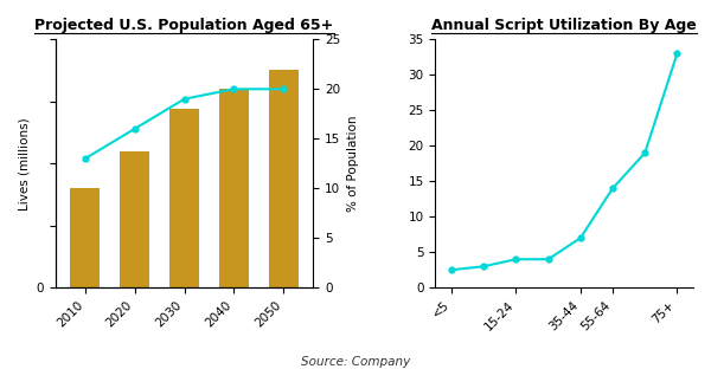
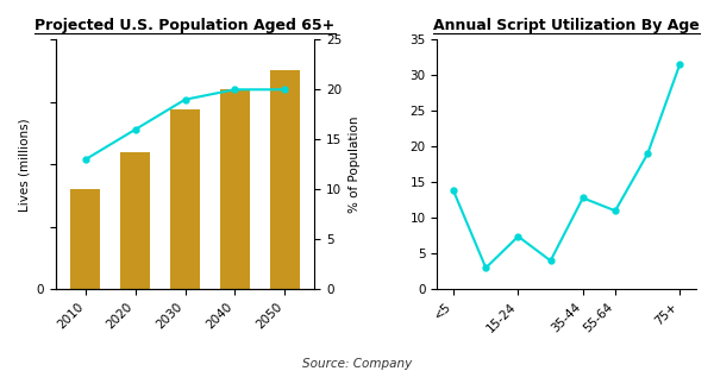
Annual Script Utilization By Age/<5: 2.5 -> 13.8
Annual Script Utilization By Age/15-24: 4.0 -> 7.4
Annual Script Utilization By Age/35-44: 7.0 -> 12.8
Annual Script Utilization By Age/55-64: 14.0 -> 11.0
Annual Script Utilization By Age/75+: 33.0 -> 31.6
